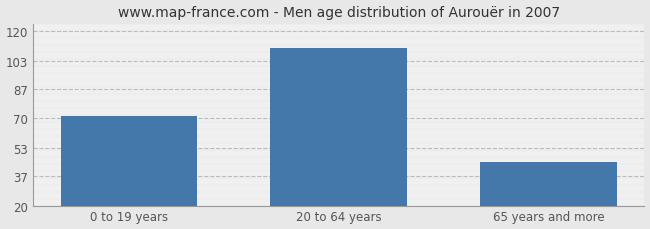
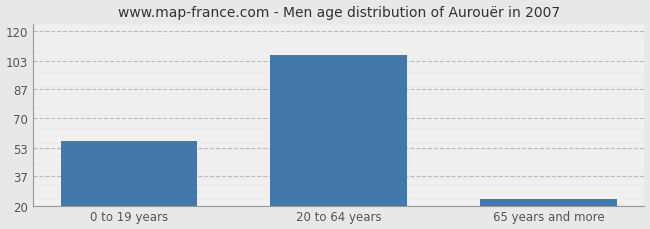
0 to 19 years: 71 -> 57
20 to 64 years: 110 -> 106
65 years and more: 45 -> 24
